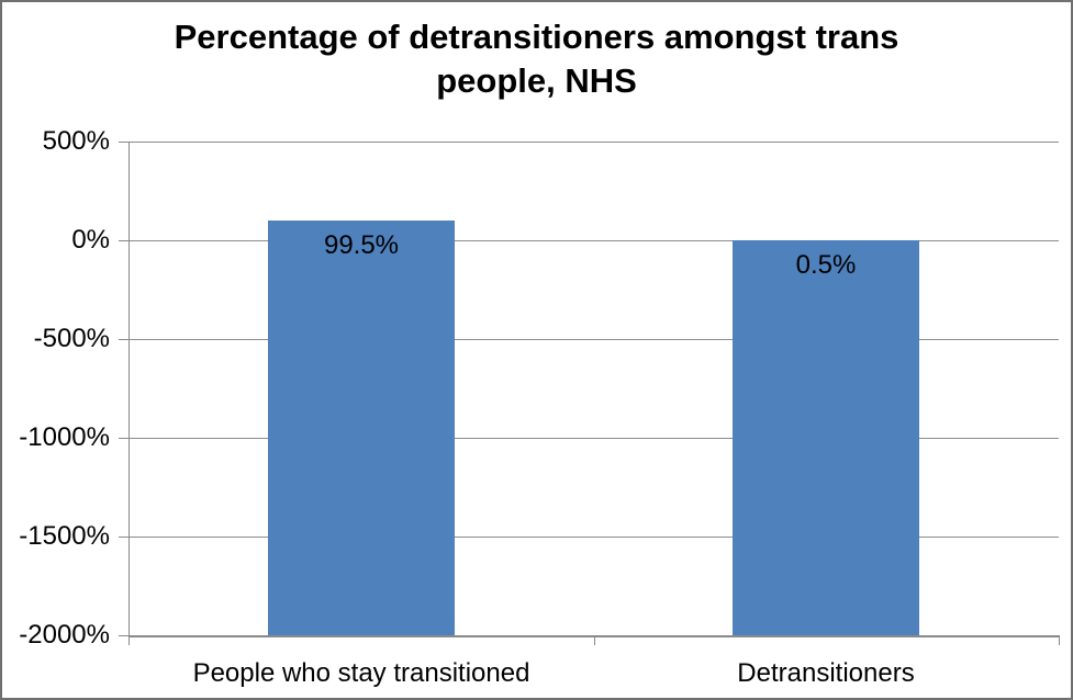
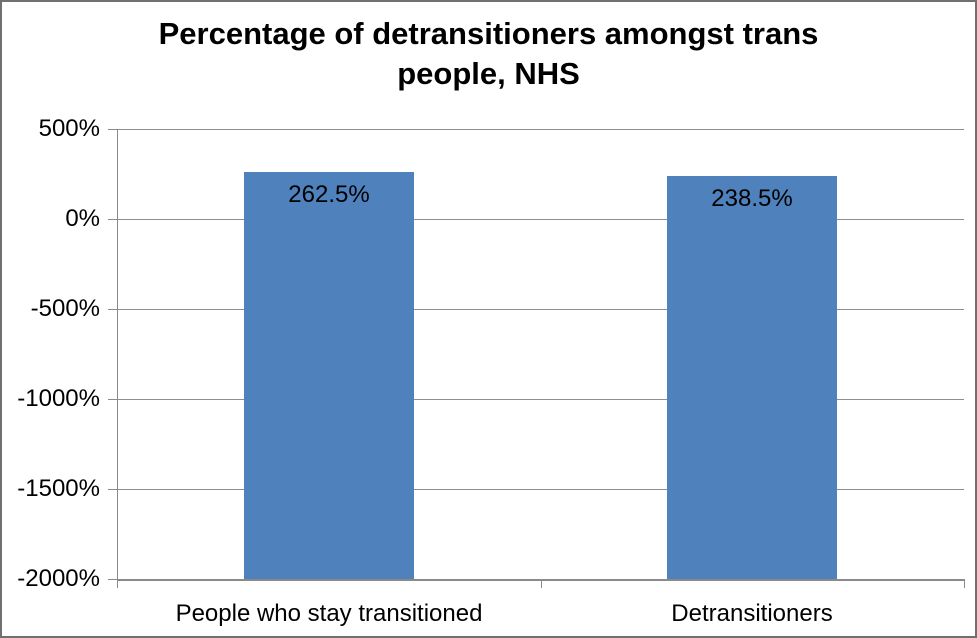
People who stay transitioned: 99.5% -> 262.5%
Detransitioners: 0.5% -> 238.5%
